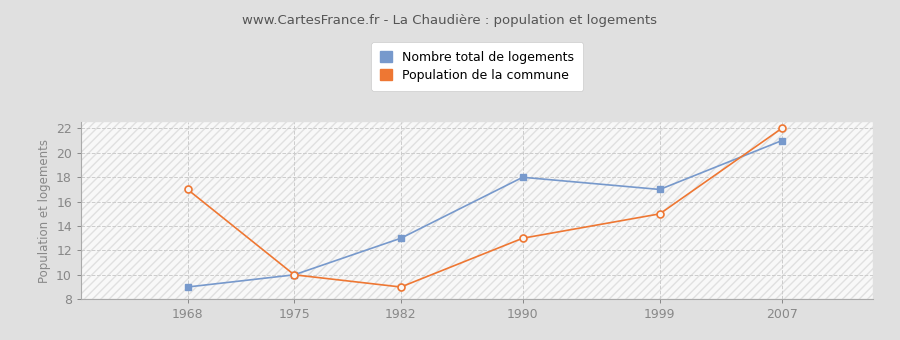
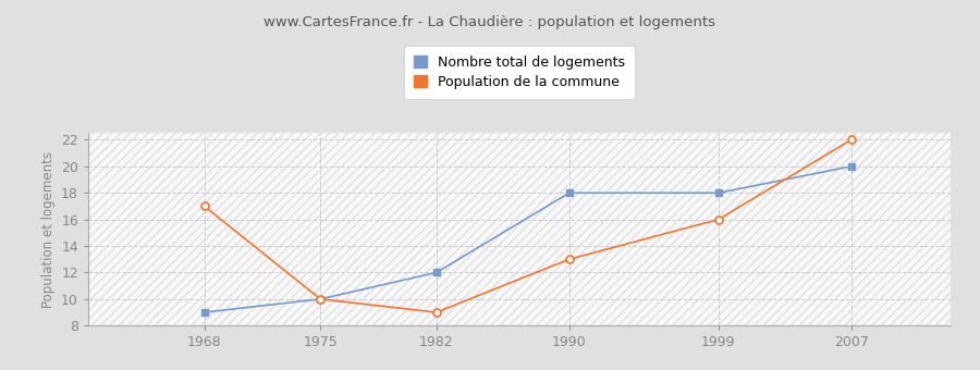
Nombre total de logements/1982: 13 -> 12
Nombre total de logements/1999: 17 -> 18
Population de la commune/1999: 15 -> 16
Nombre total de logements/2007: 21 -> 20
